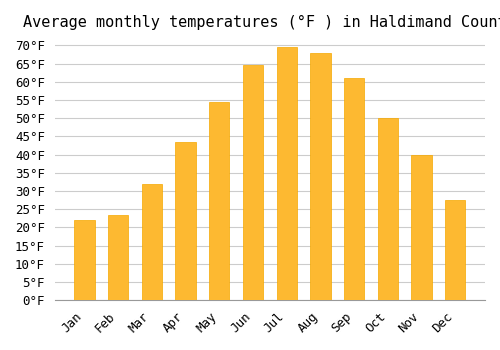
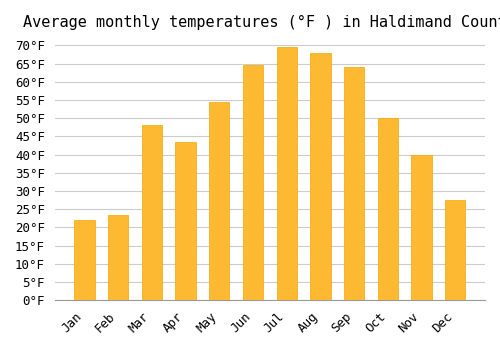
Mar: 32.0°F -> 48.0°F
Sep: 61.0°F -> 64.0°F
